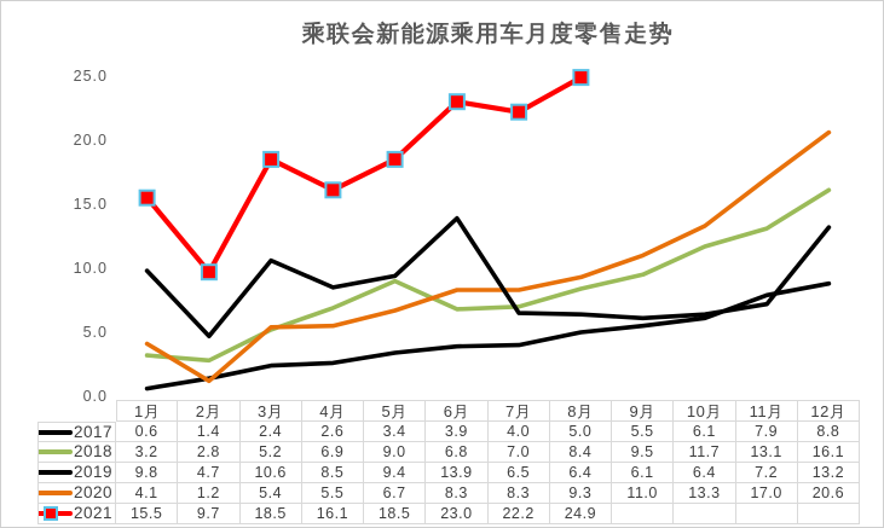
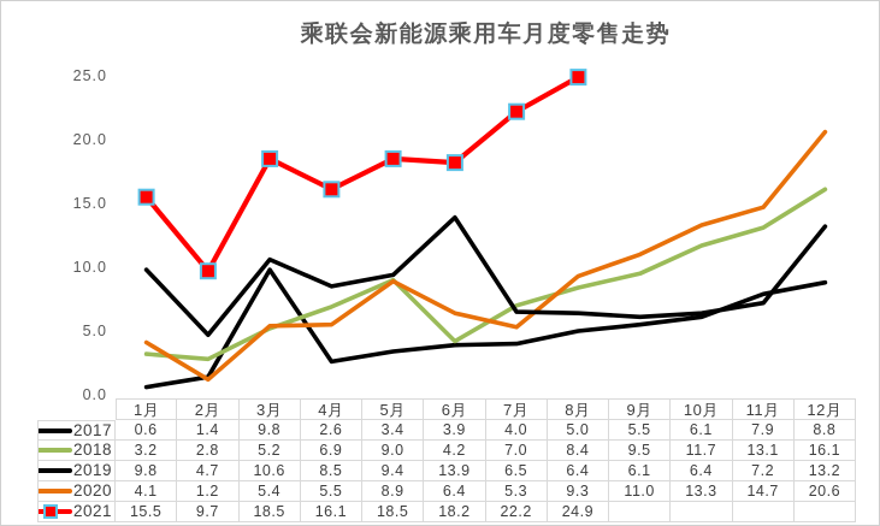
2017/3月: 2.4 -> 9.8
2020/5月: 6.7 -> 8.9
2018/6月: 6.8 -> 4.2
2020/6月: 8.3 -> 6.4
2021/6月: 23.0 -> 18.2
2020/7月: 8.3 -> 5.3
2020/11月: 17.0 -> 14.7
